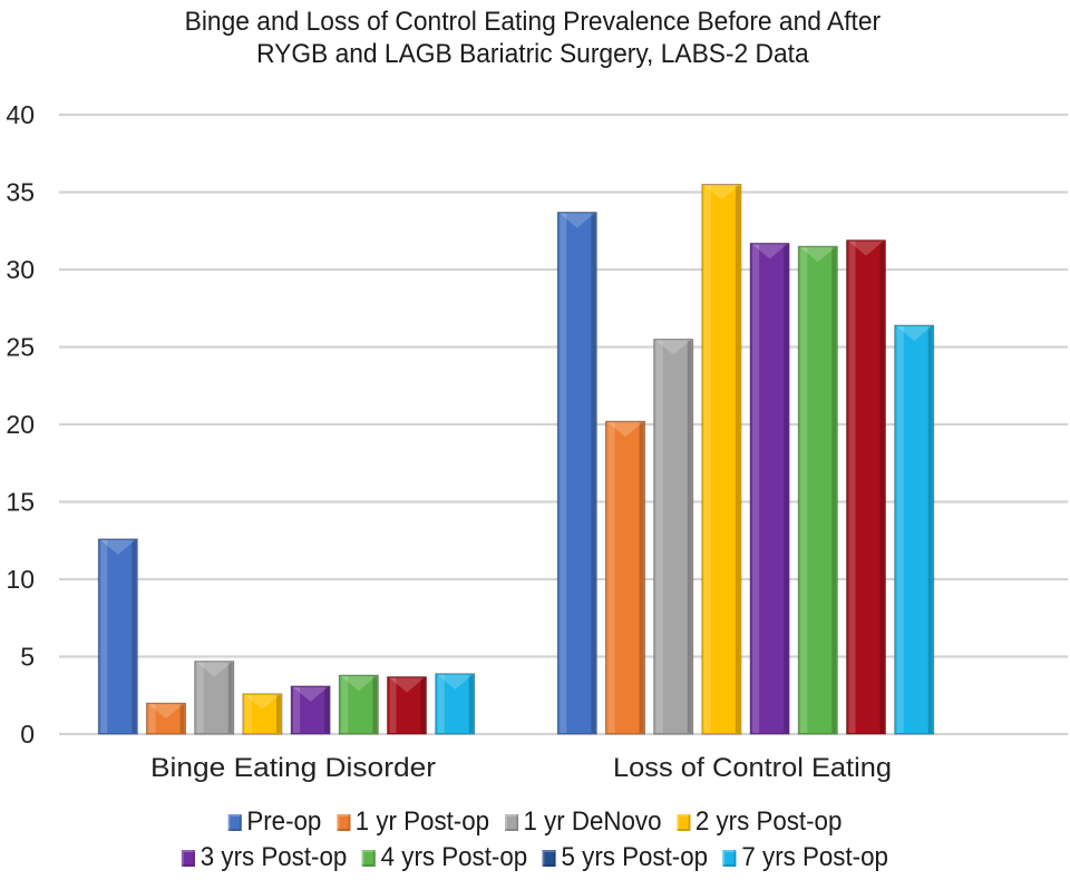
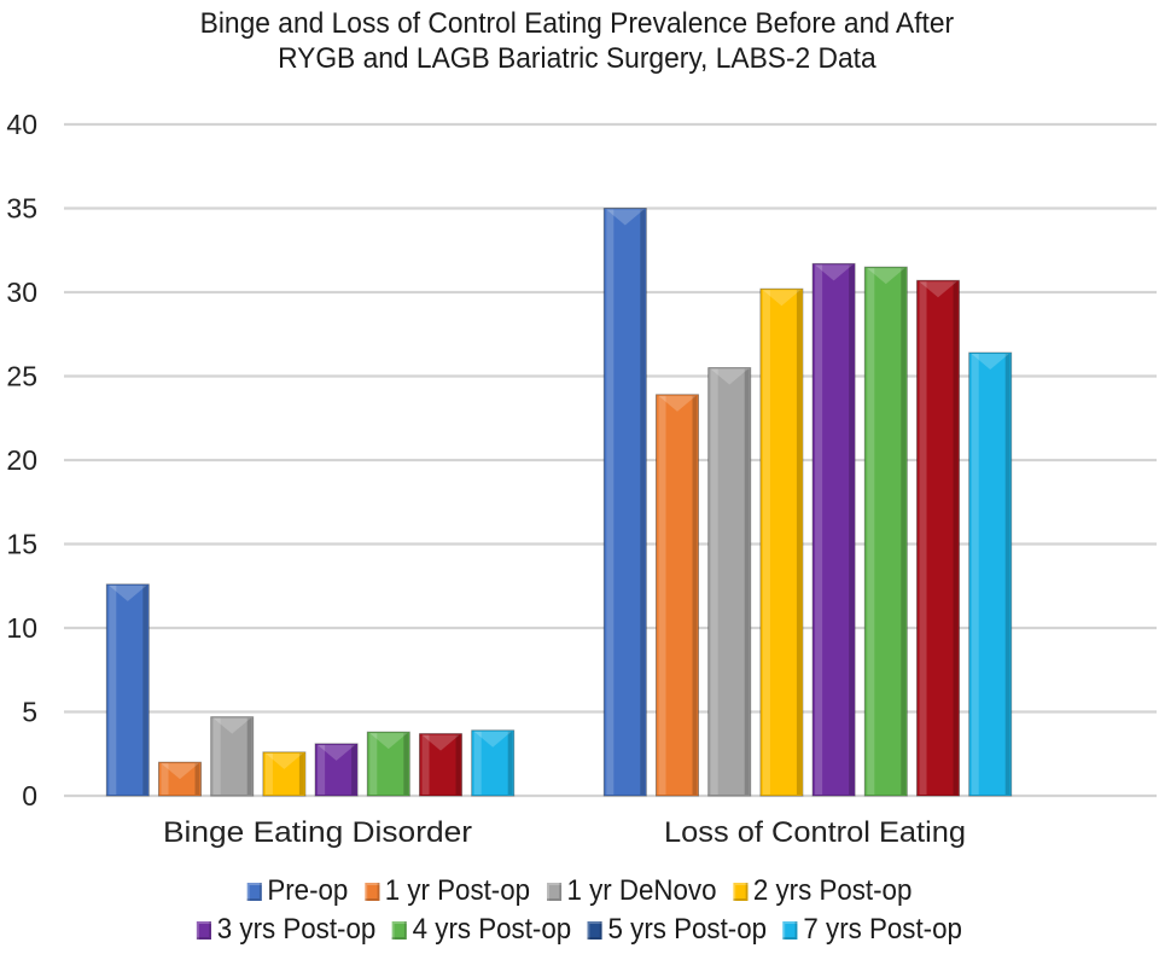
Pre-op/Loss of Control Eating: 33.7 -> 35.0
1 yr Post-op/Loss of Control Eating: 20.2 -> 23.9
2 yrs Post-op/Loss of Control Eating: 35.5 -> 30.2
5 yrs Post-op/Loss of Control Eating: 31.9 -> 30.7
